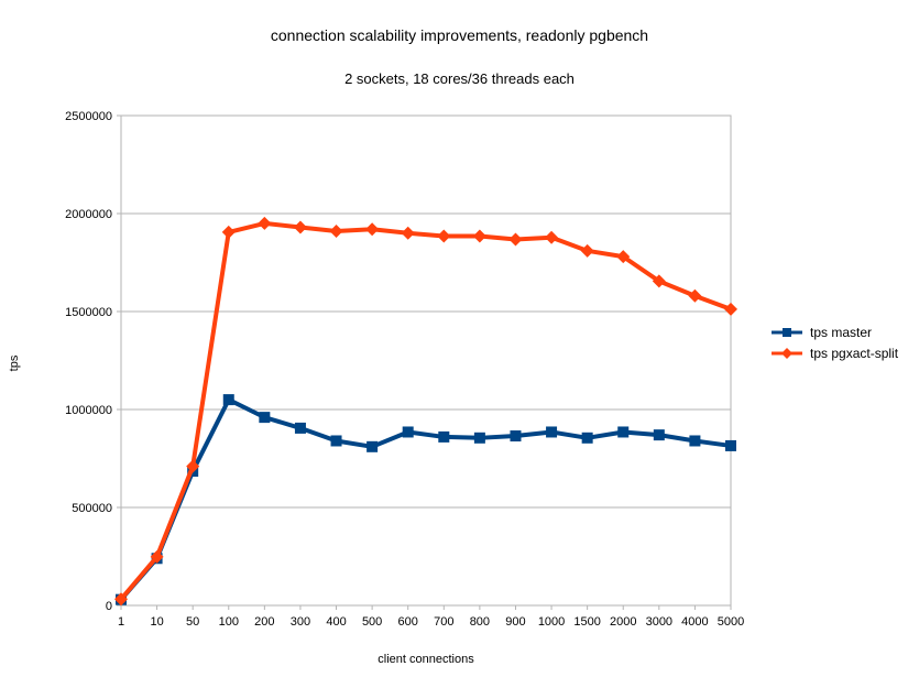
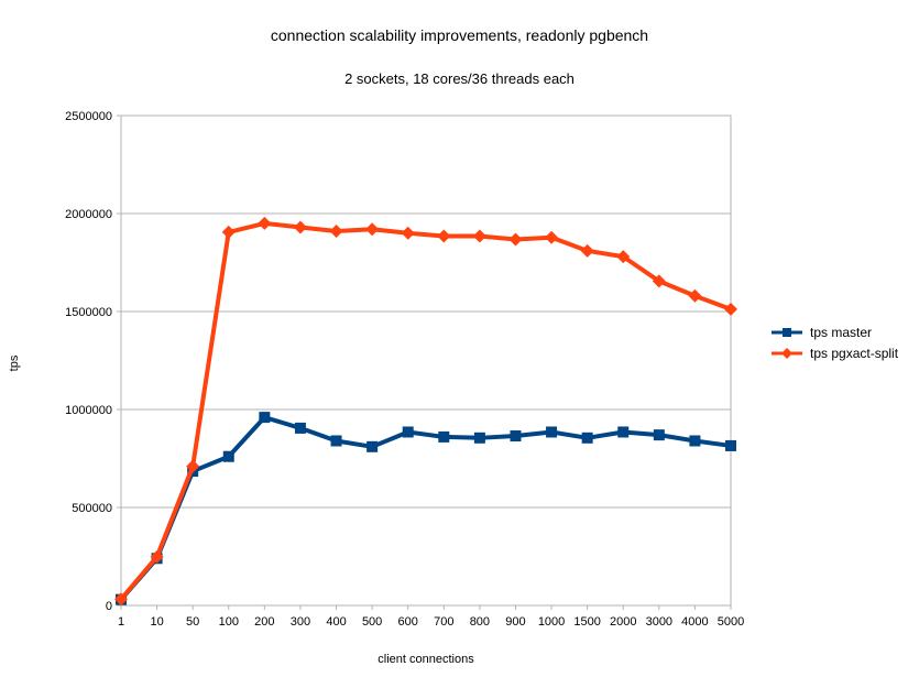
tps master/100: 1050000 -> 760000
